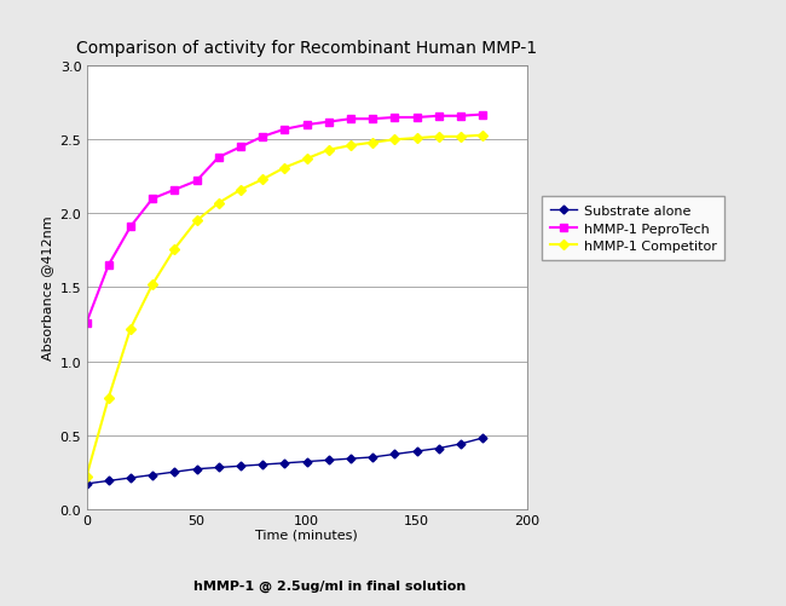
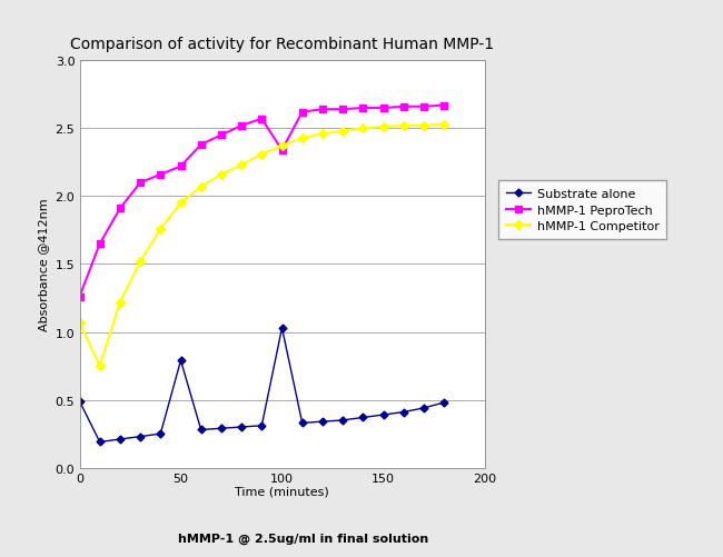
Substrate alone/0: 0.17 -> 0.49
hMMP-1 Competitor/0: 0.22 -> 1.07
Substrate alone/50: 0.27 -> 0.79
Substrate alone/100: 0.32 -> 1.03
hMMP-1 PeproTech/100: 2.60 -> 2.34
